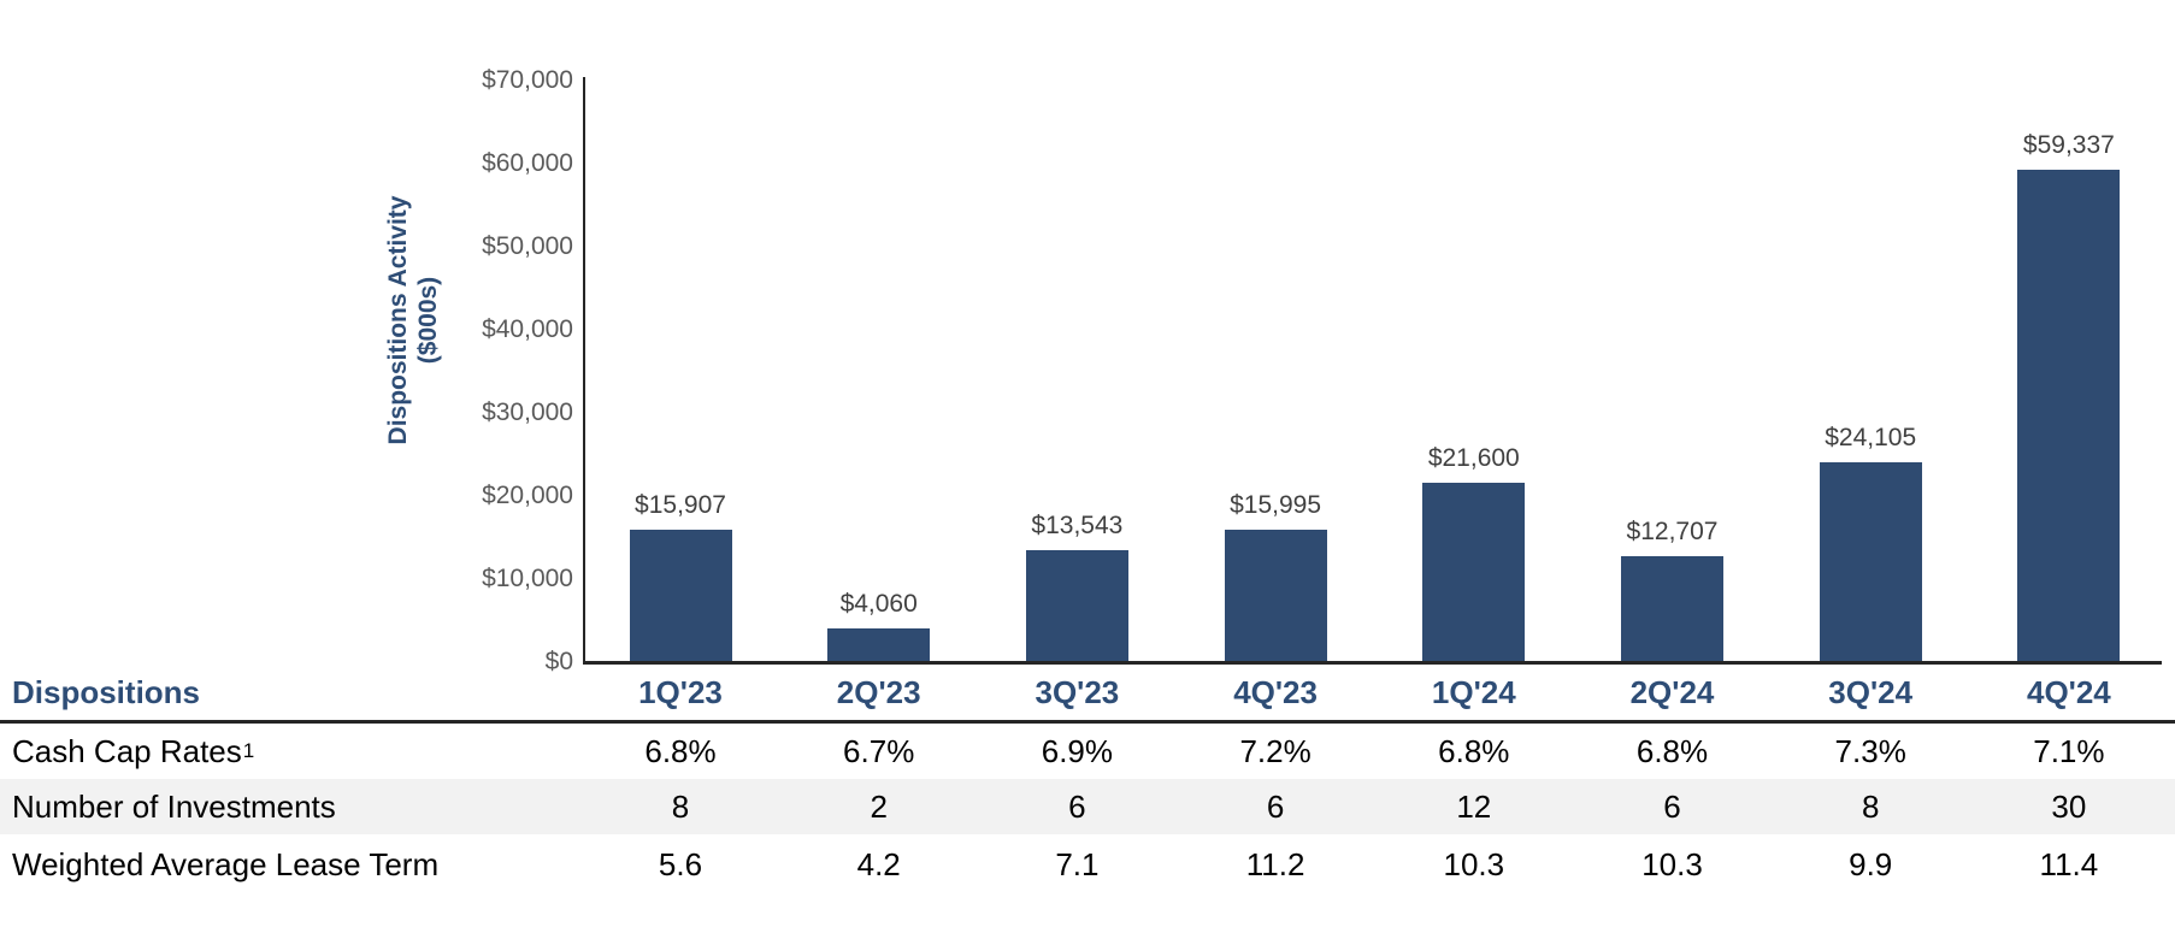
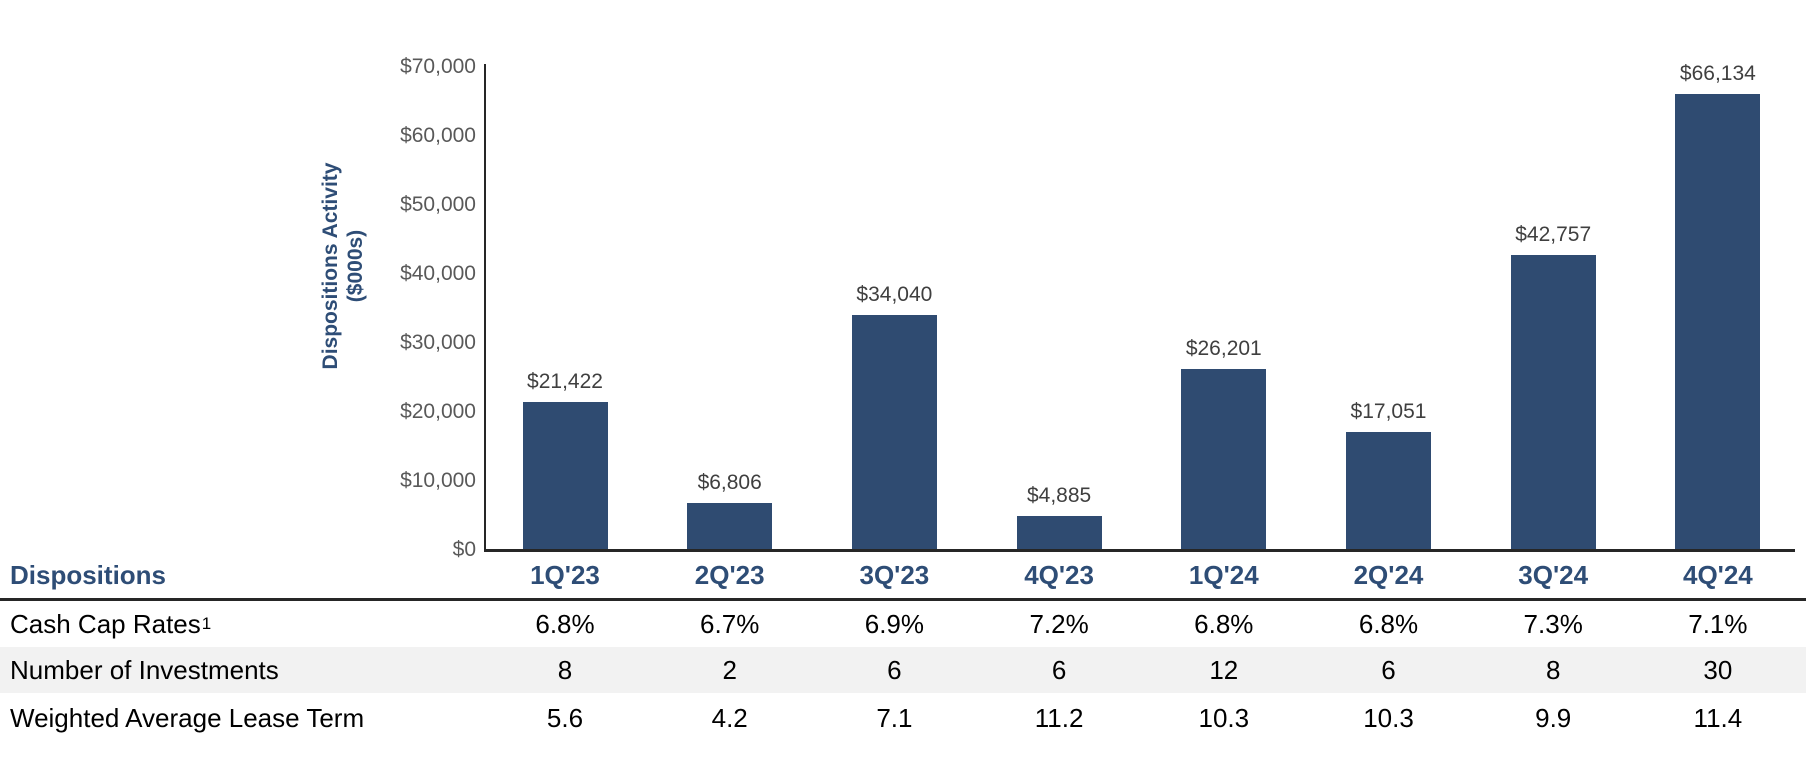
1Q'23: $15,907 -> $21,422
2Q'23: $4,060 -> $6,806
3Q'23: $13,543 -> $34,040
4Q'23: $15,995 -> $4,885
1Q'24: $21,600 -> $26,201
2Q'24: $12,707 -> $17,051
3Q'24: $24,105 -> $42,757
4Q'24: $59,337 -> $66,134
